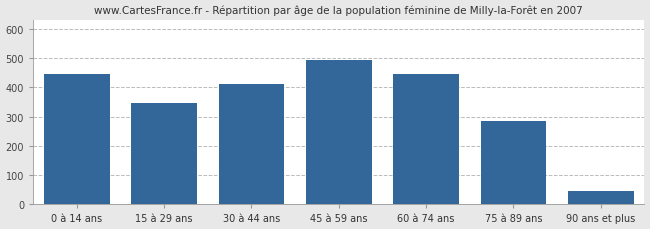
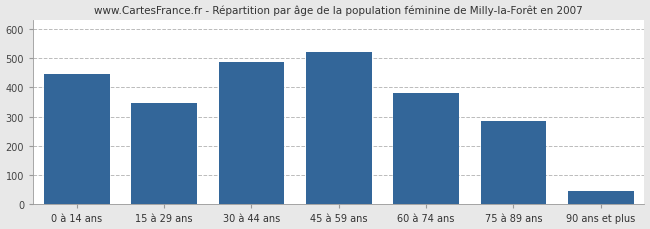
30 à 44 ans: 410 -> 488
45 à 59 ans: 495 -> 519
60 à 74 ans: 445 -> 382
